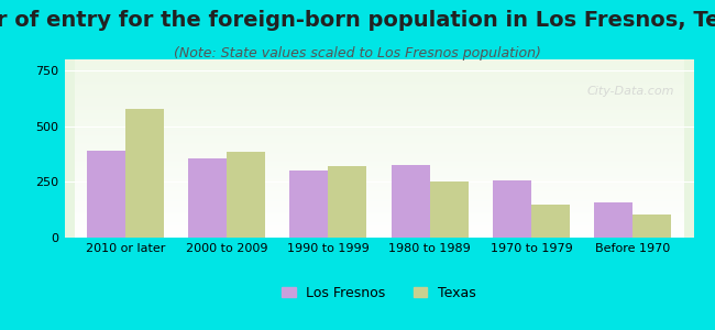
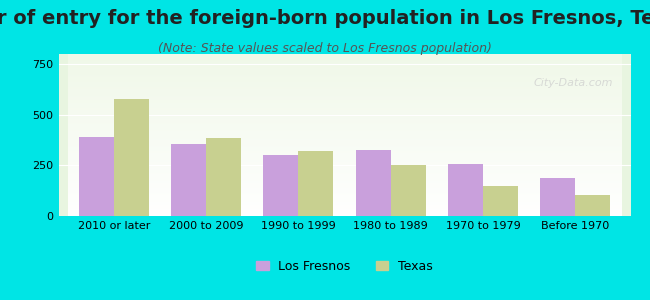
Los Fresnos/Before 1970: 160 -> 190
